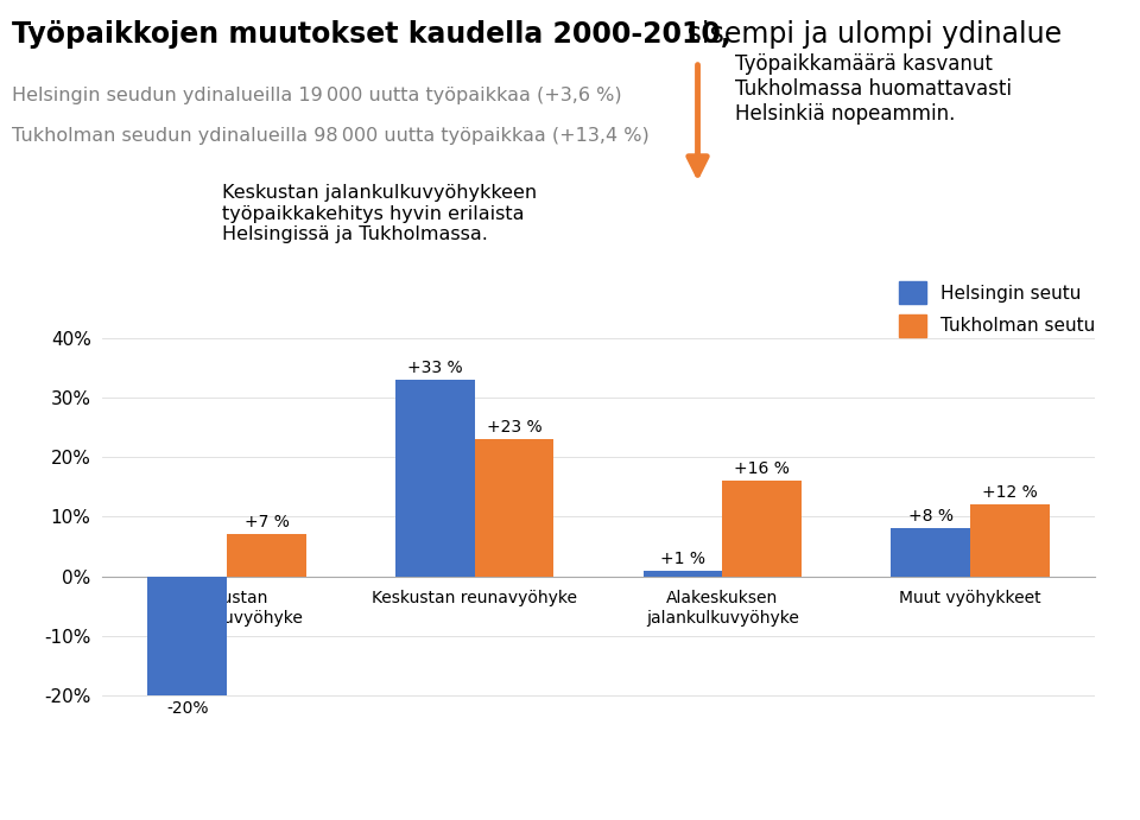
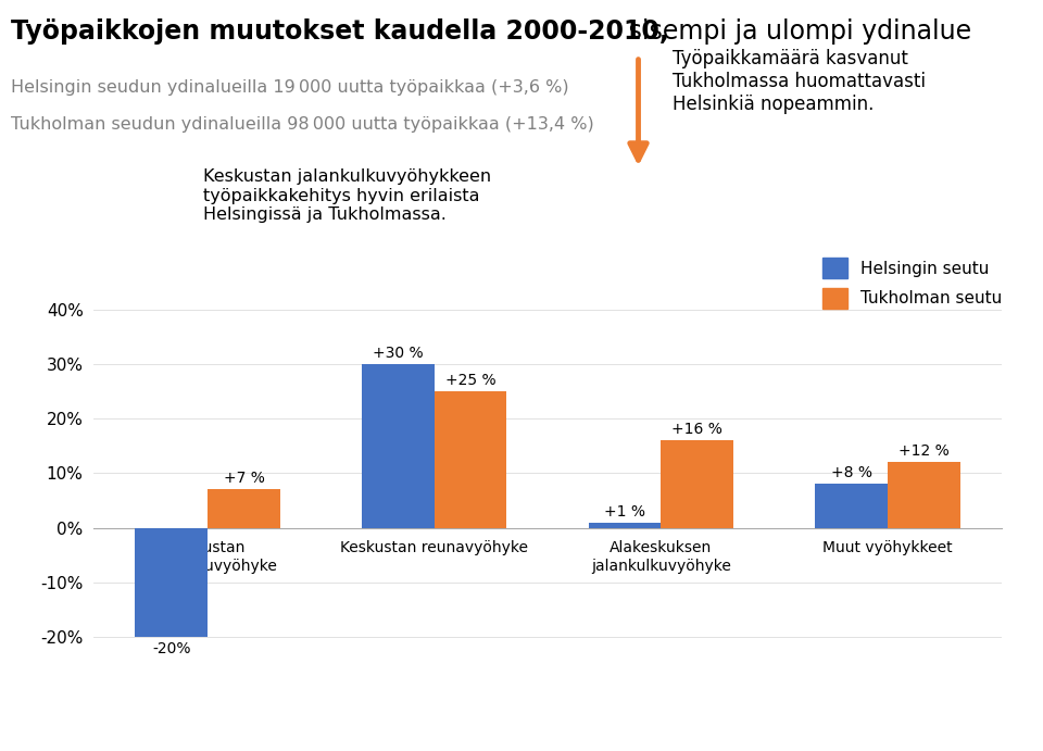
Helsingin seutu/Keskustan reunavyöhyke: +33 -> +30
Tukholman seutu/Keskustan reunavyöhyke: +23 -> +25
